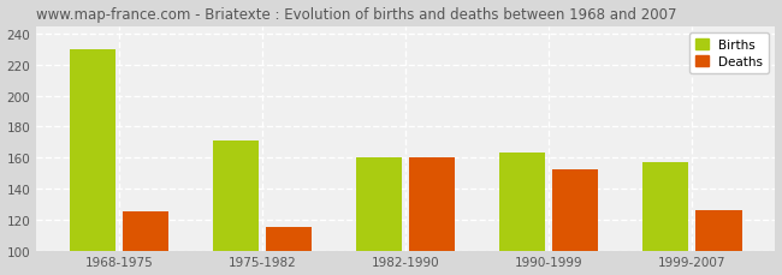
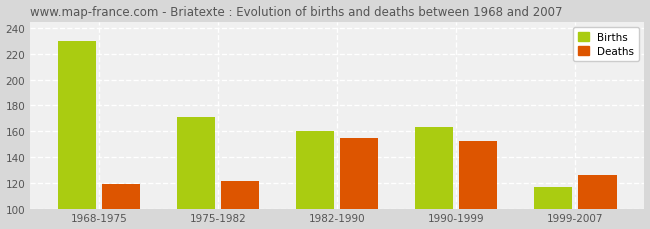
Deaths/1968-1975: 125 -> 119
Deaths/1975-1982: 115 -> 121
Deaths/1982-1990: 160 -> 155
Births/1999-2007: 157 -> 117
